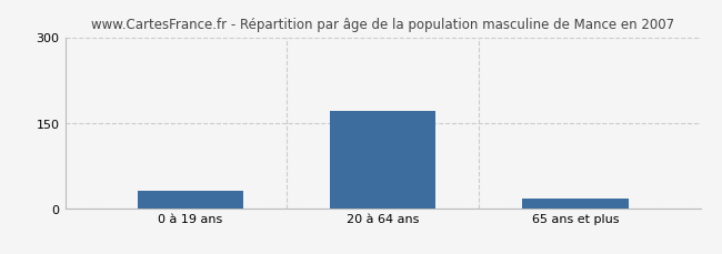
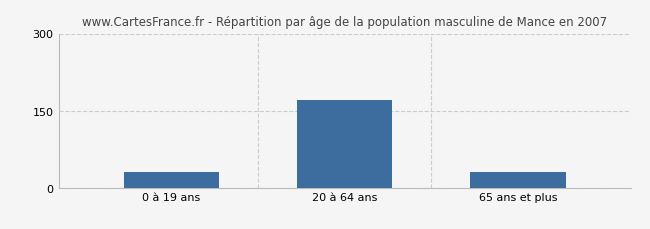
65 ans et plus: 16 -> 30
